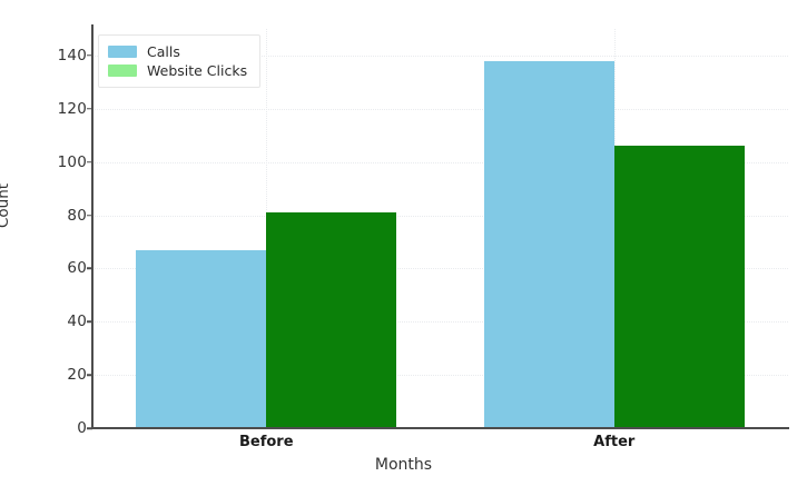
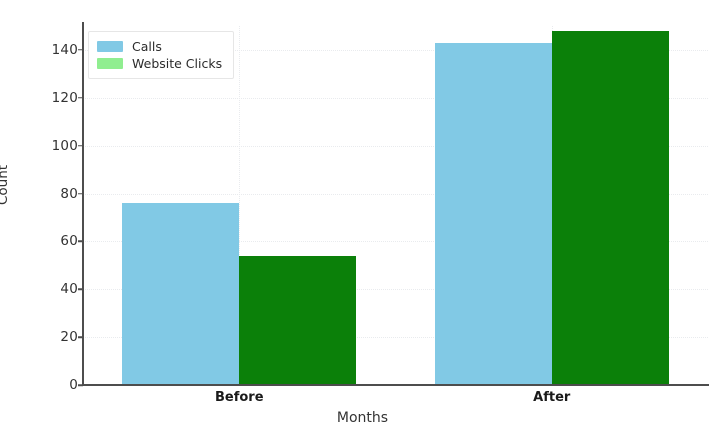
Calls/Before: 67 -> 76
Website Clicks/Before: 81 -> 54
Calls/After: 138 -> 143
Website Clicks/After: 106 -> 148
